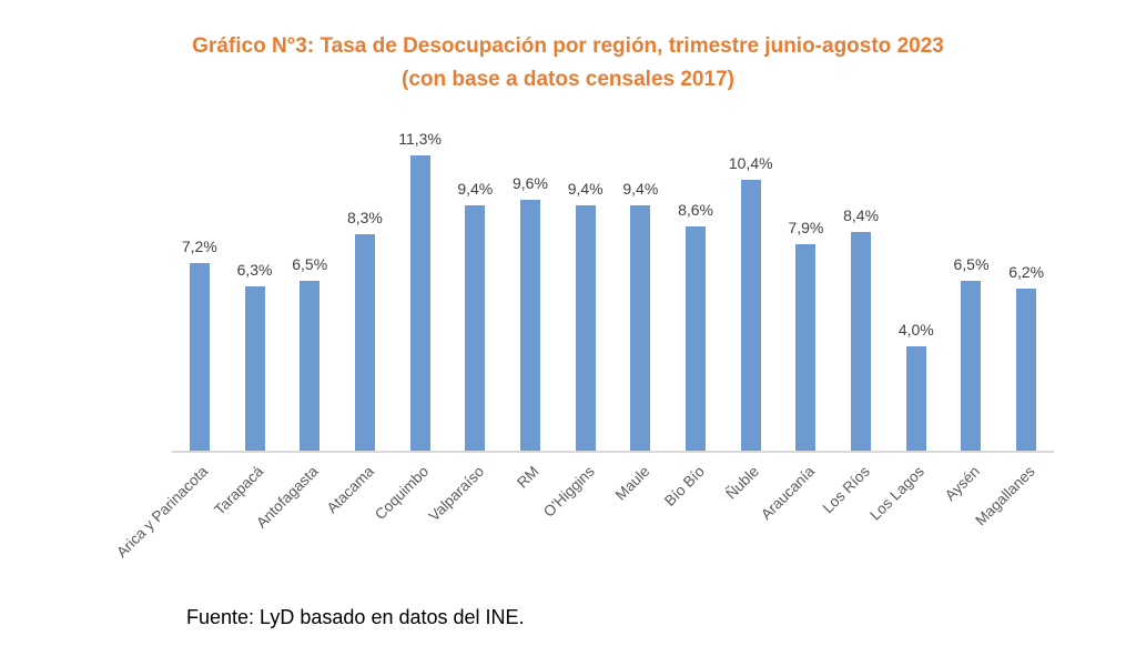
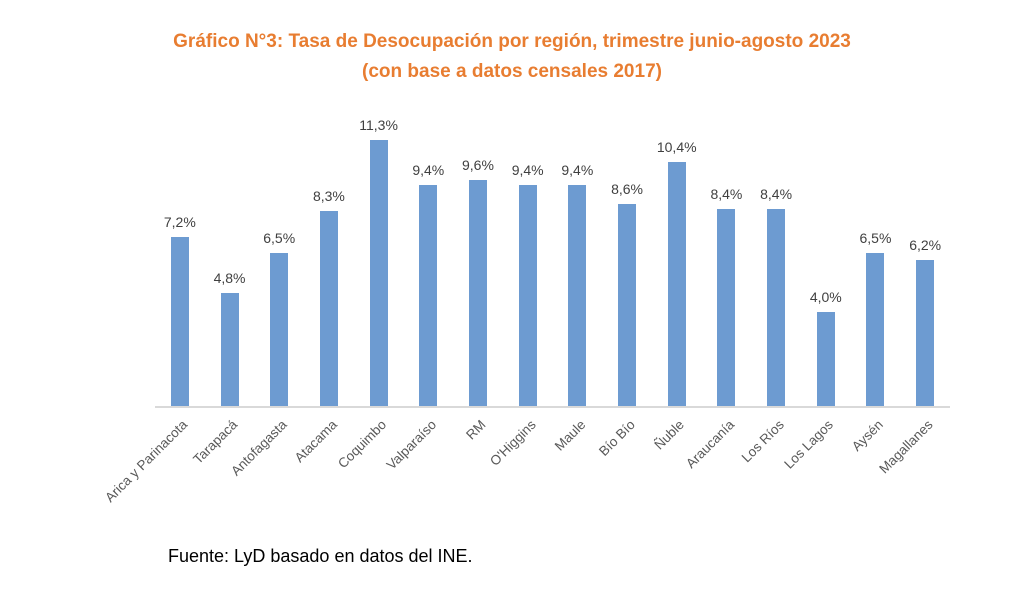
Tarapacá: 6,3% -> 4,8%
Araucanía: 7,9% -> 8,4%
